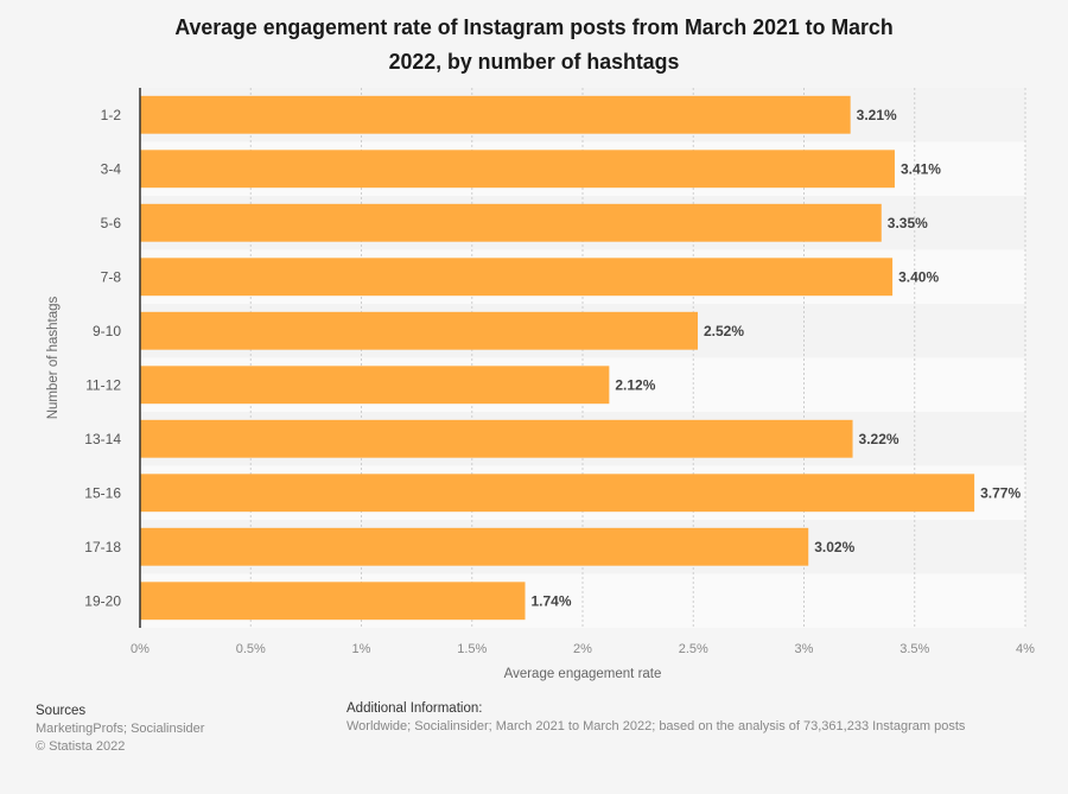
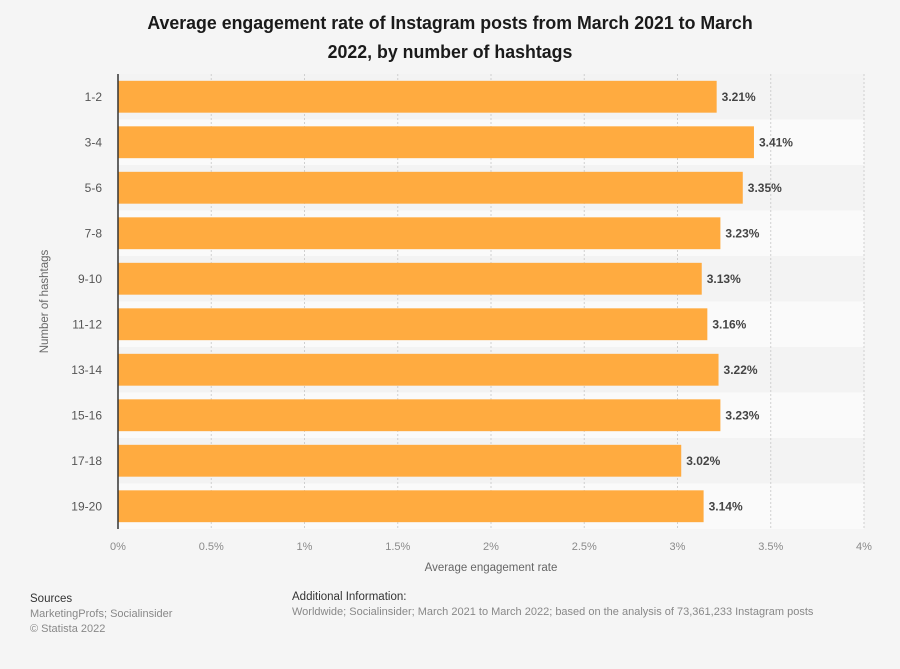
7-8: 3.40% -> 3.23%
9-10: 2.52% -> 3.13%
11-12: 2.12% -> 3.16%
15-16: 3.77% -> 3.23%
19-20: 1.74% -> 3.14%
